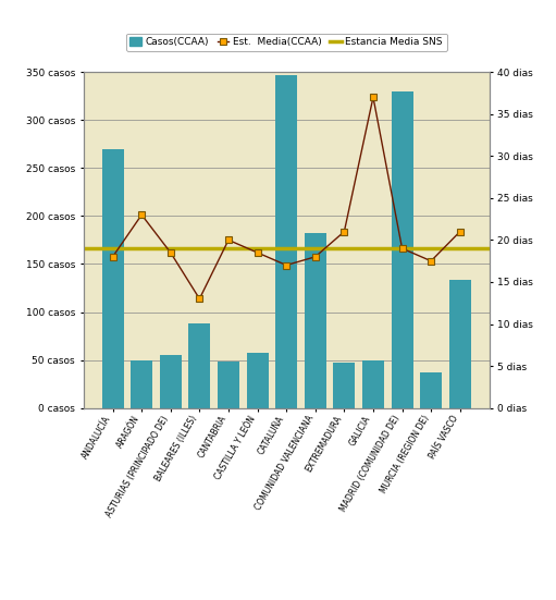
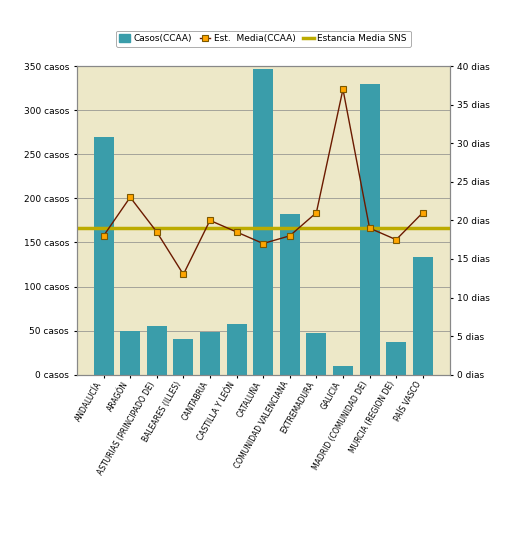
Casos(CCAA)/BALEARES (ILLES): 88 casos -> 40 casos
Casos(CCAA)/GALICIA: 50 casos -> 10 casos
